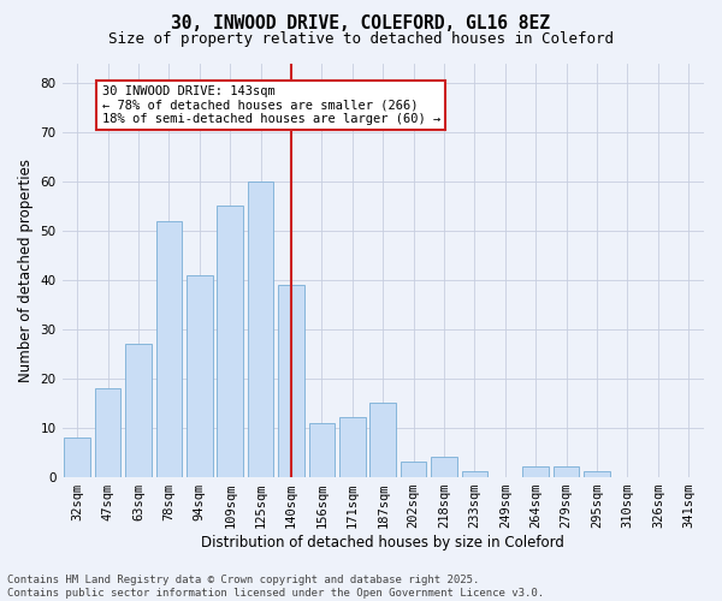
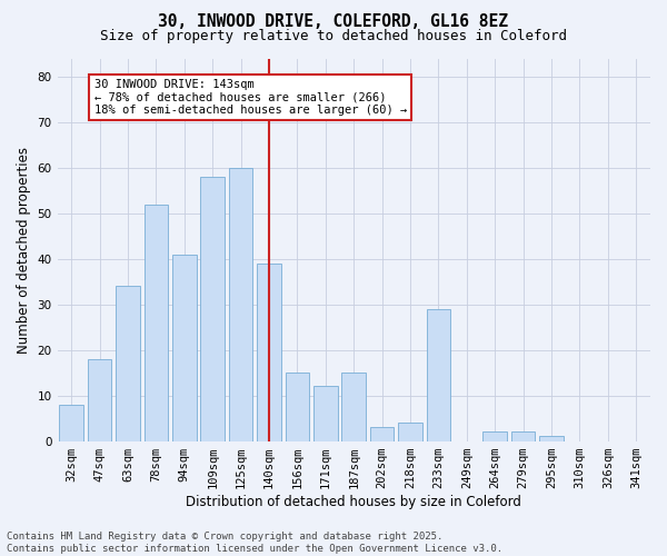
63sqm: 27 -> 34
109sqm: 55 -> 58
156sqm: 11 -> 15
233sqm: 1 -> 29
